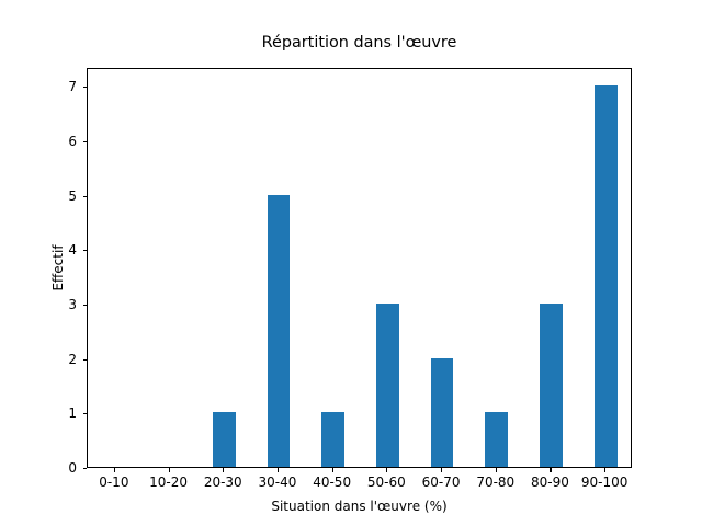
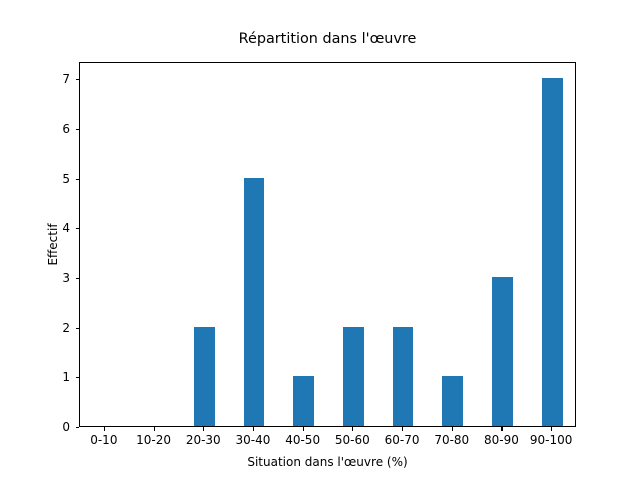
20-30: 1 -> 2
50-60: 3 -> 2
